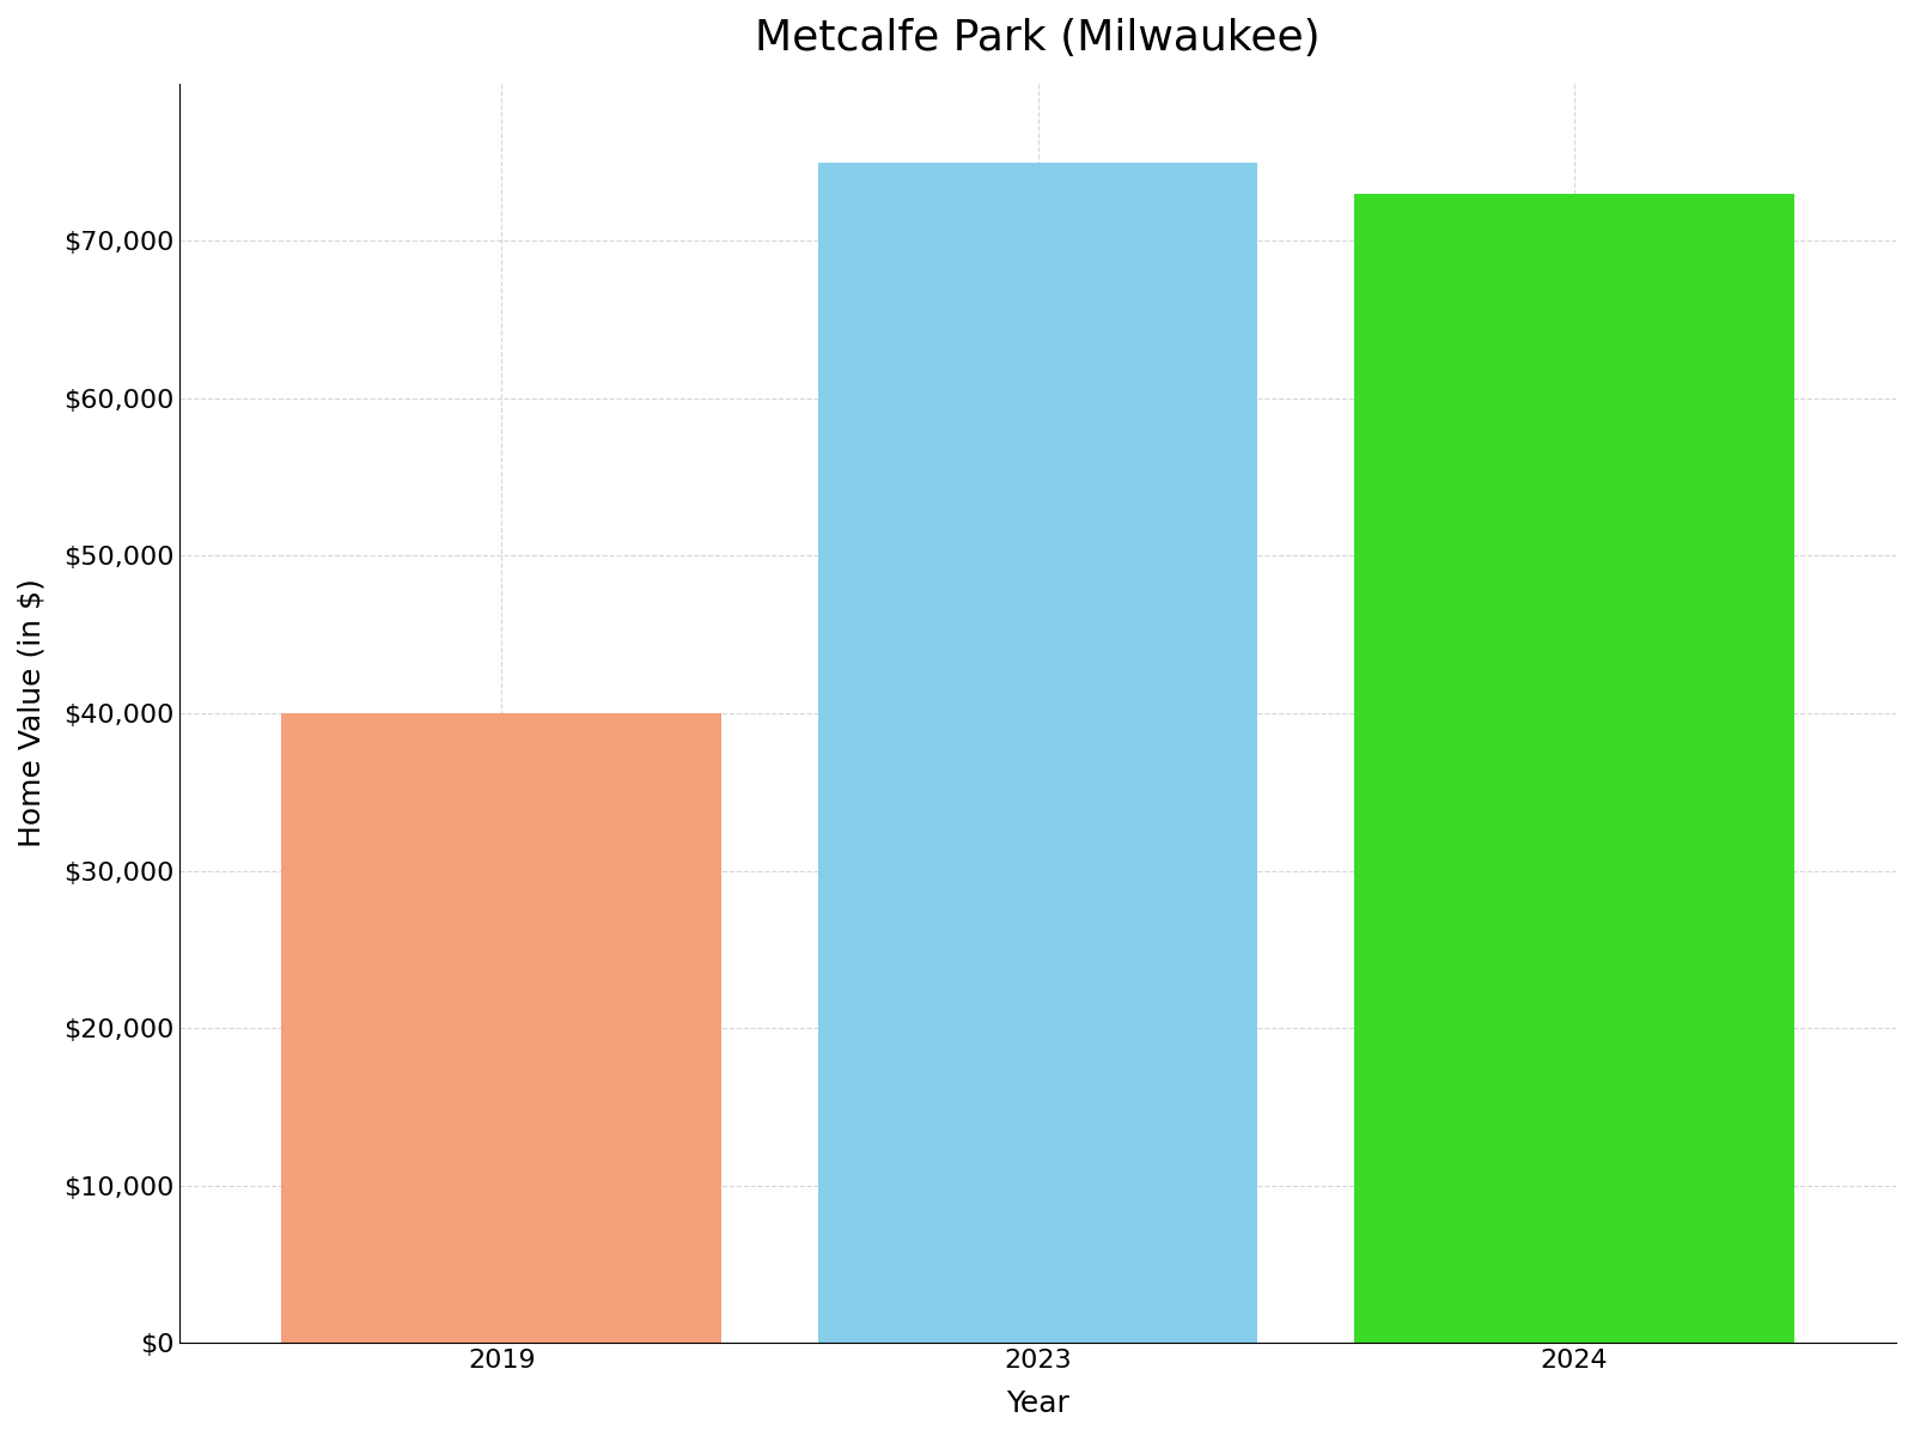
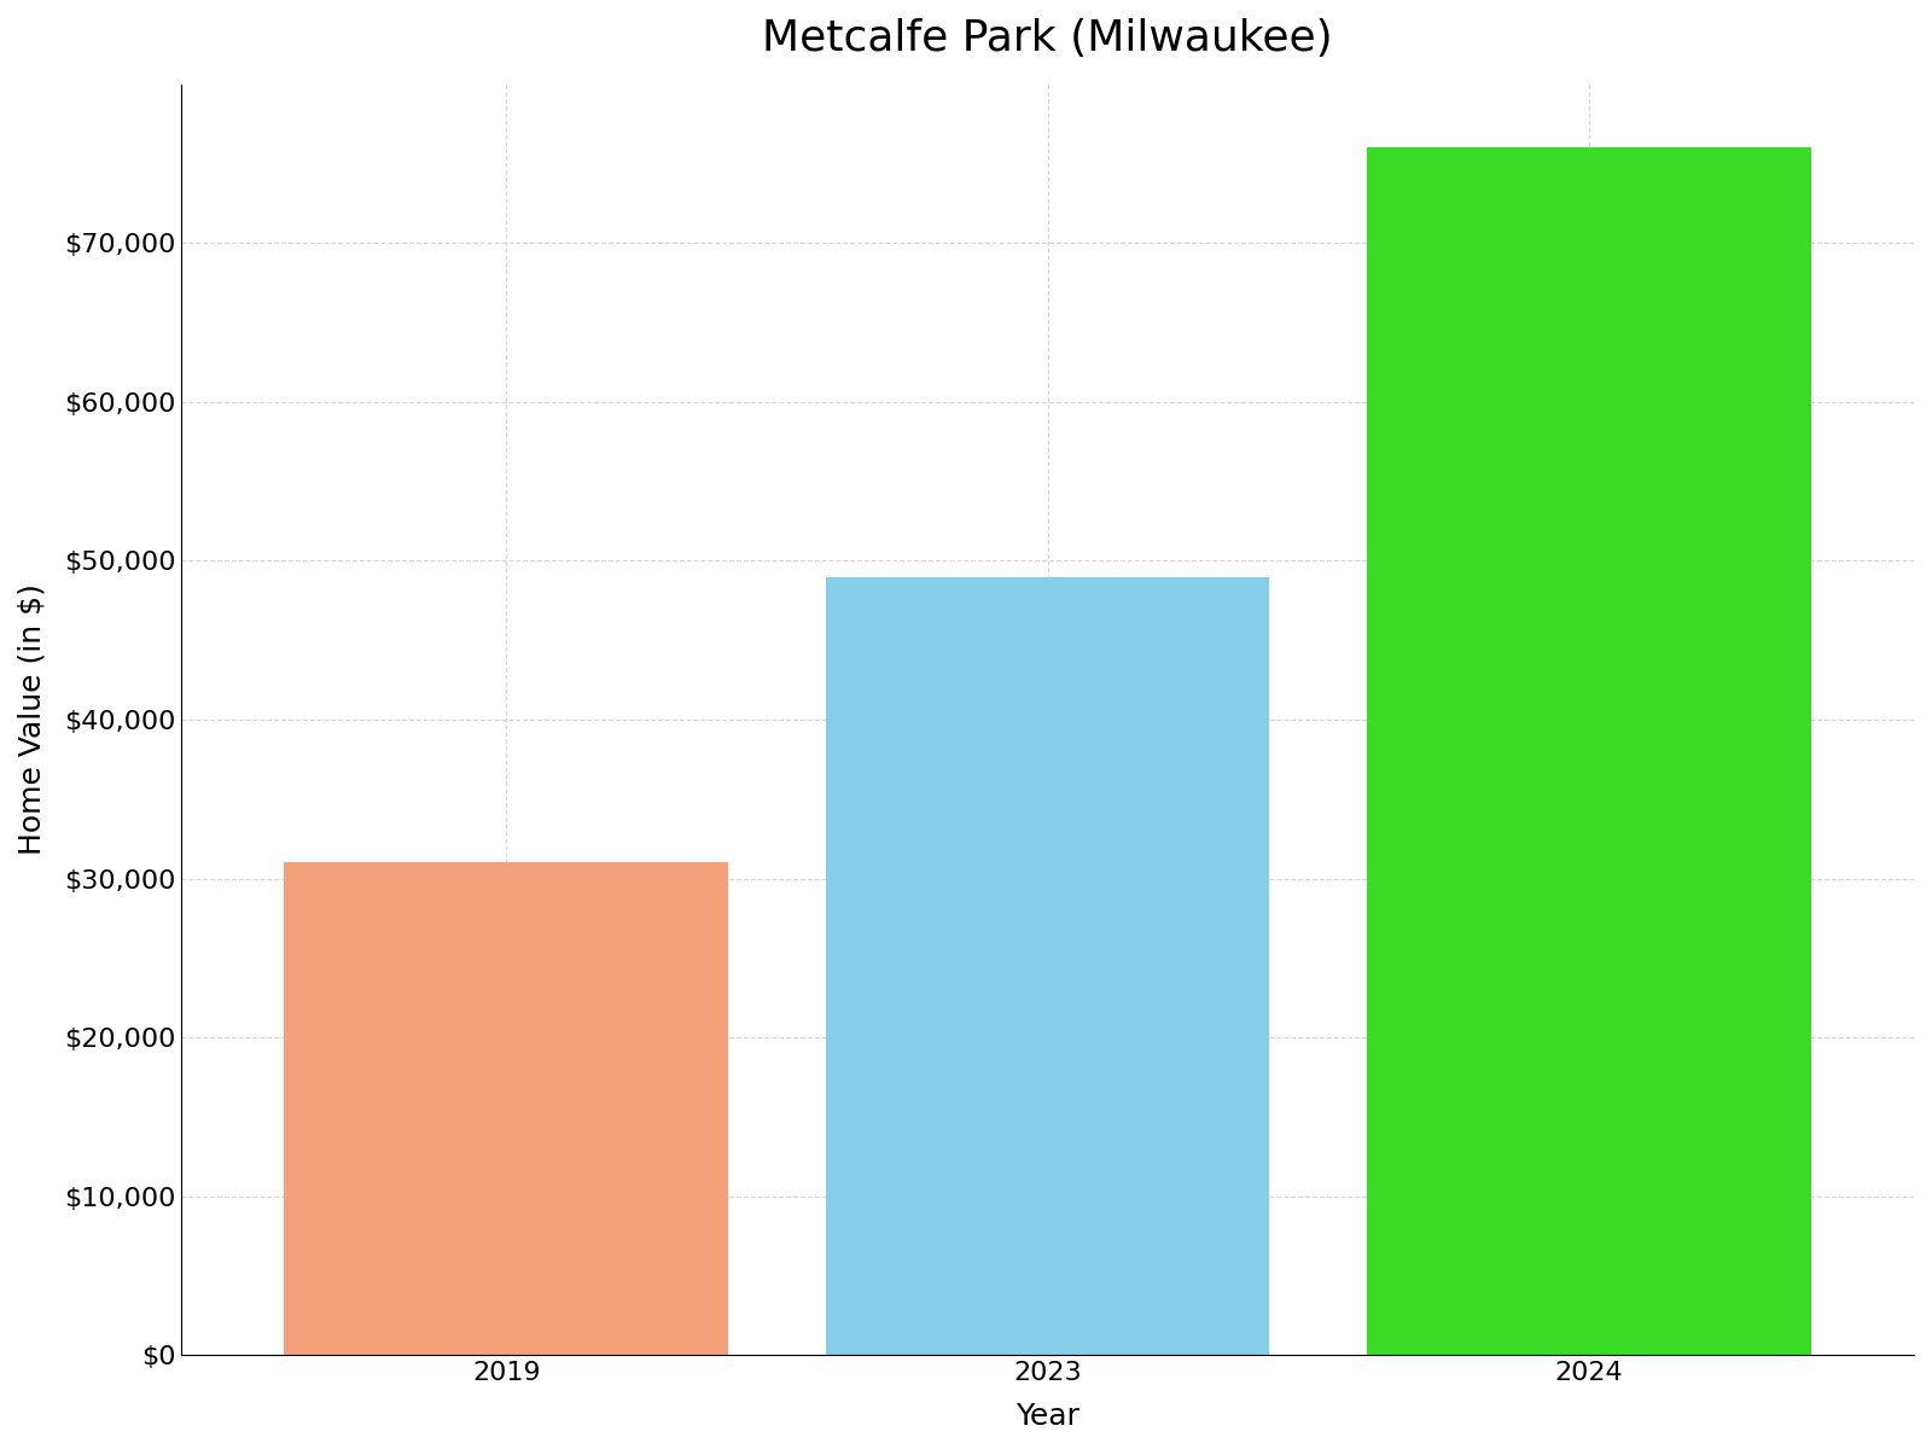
2019: $40,000 -> $31,000
2023: $75,000 -> $49,000
2024: $73,000 -> $76,000
